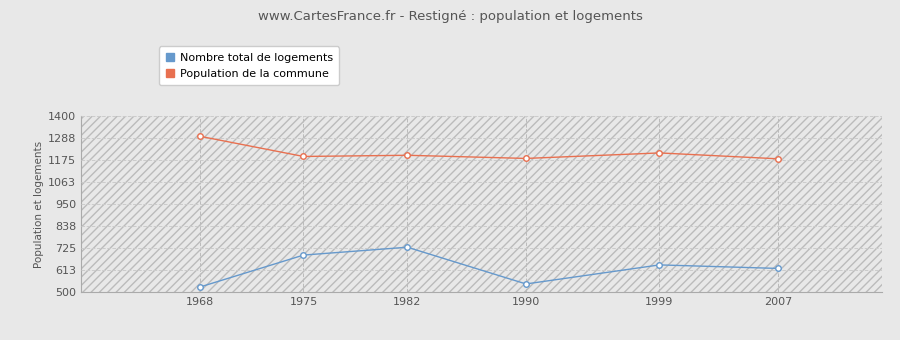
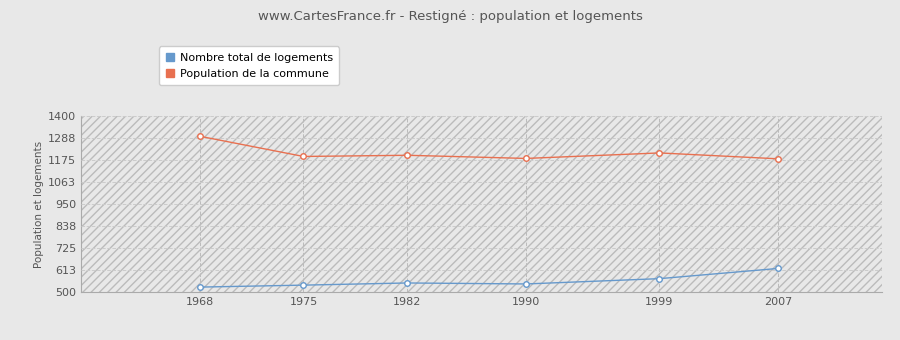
Nombre total de logements/1975: 690 -> 540
Nombre total de logements/1982: 730 -> 550
Nombre total de logements/1999: 640 -> 570
